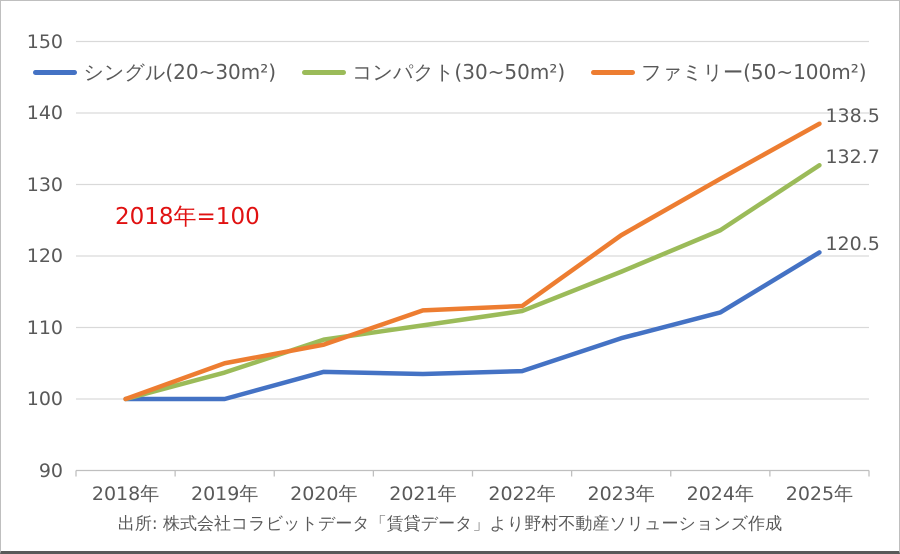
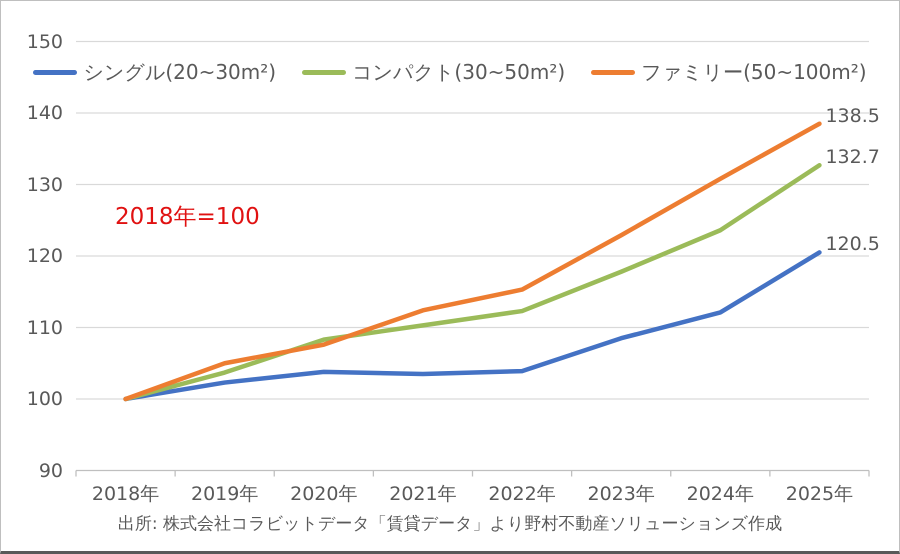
シングル(20~30m²)/2019年: 100 -> 102
ファミリー(50~100m²)/2022年: 113 -> 115
